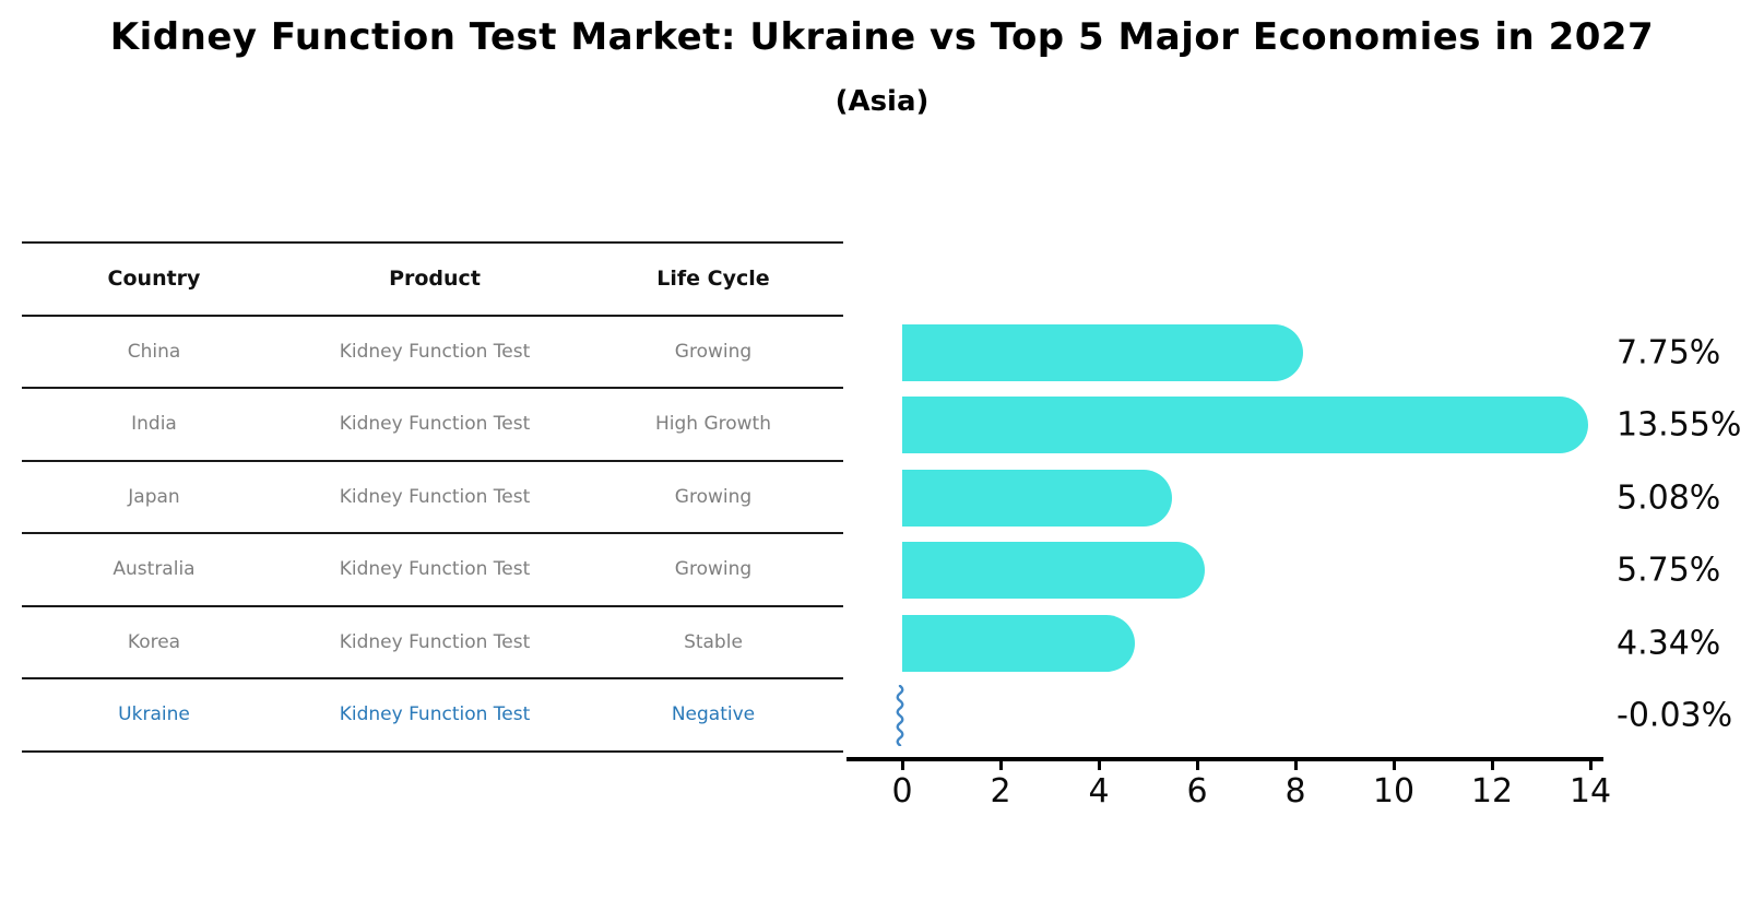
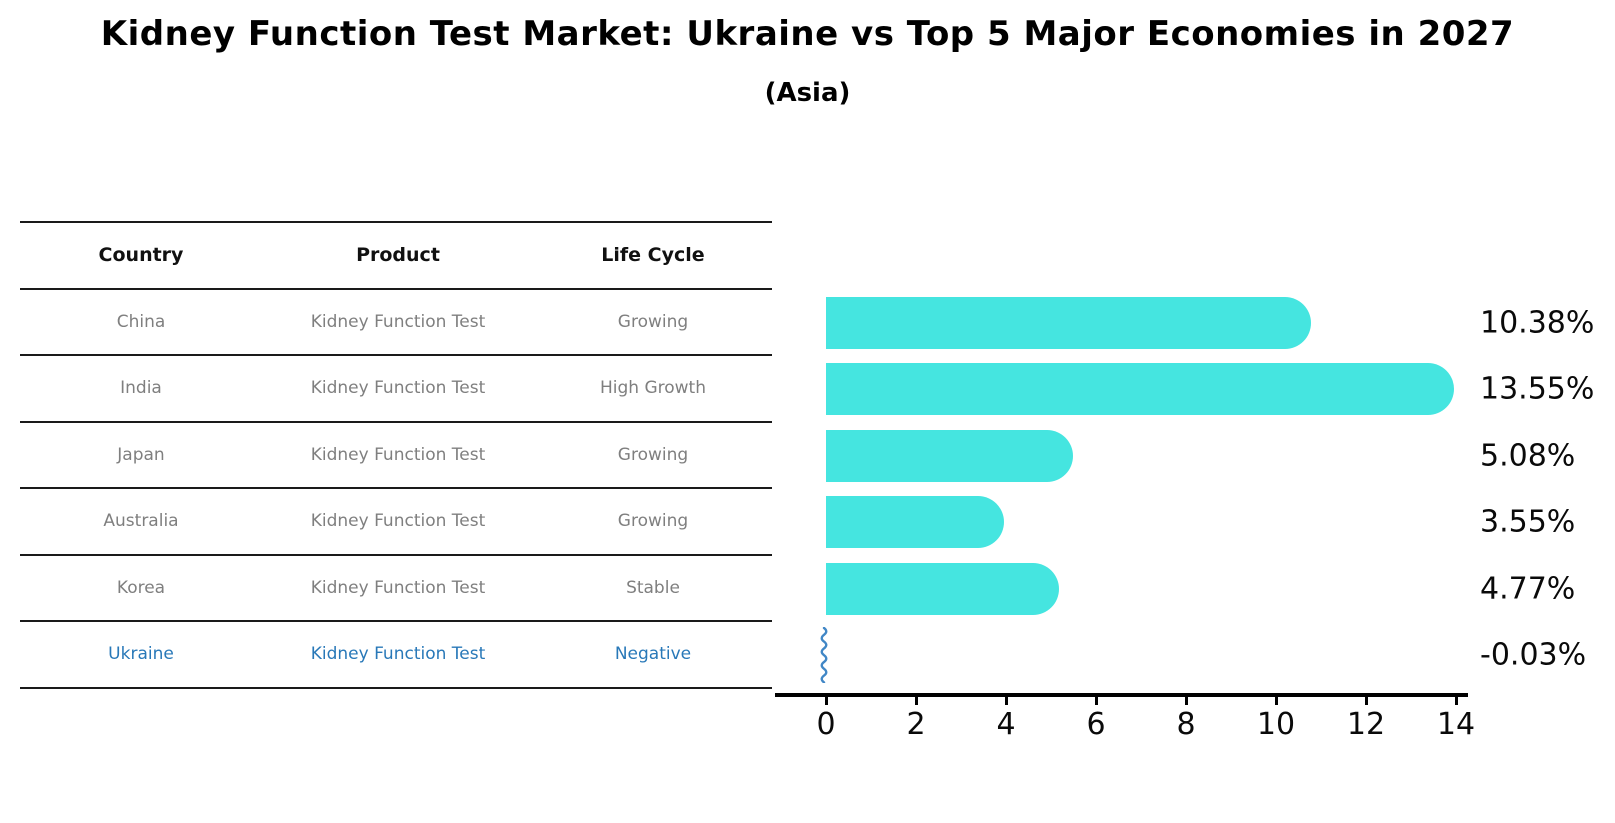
China: 7.75% -> 10.38%
Australia: 5.75% -> 3.55%
Korea: 4.34% -> 4.77%
